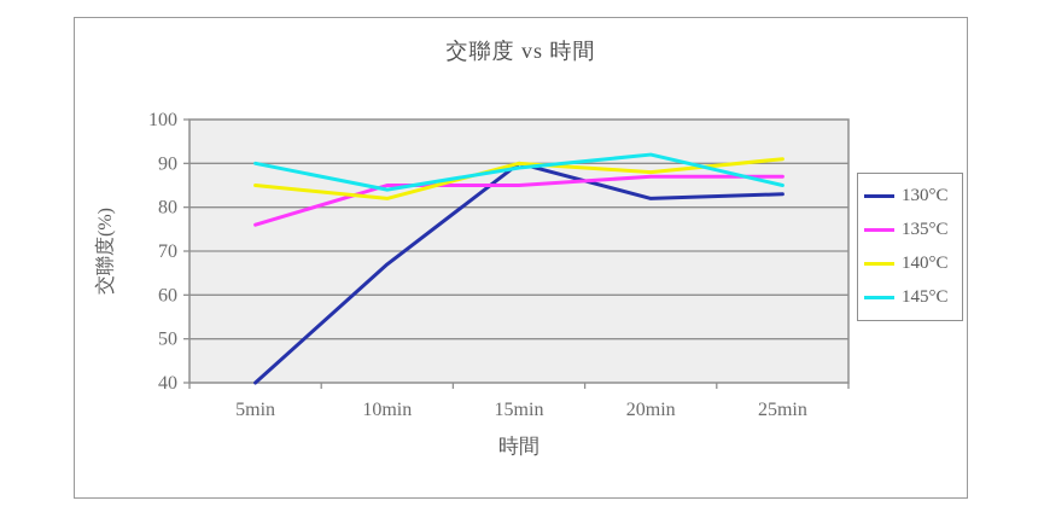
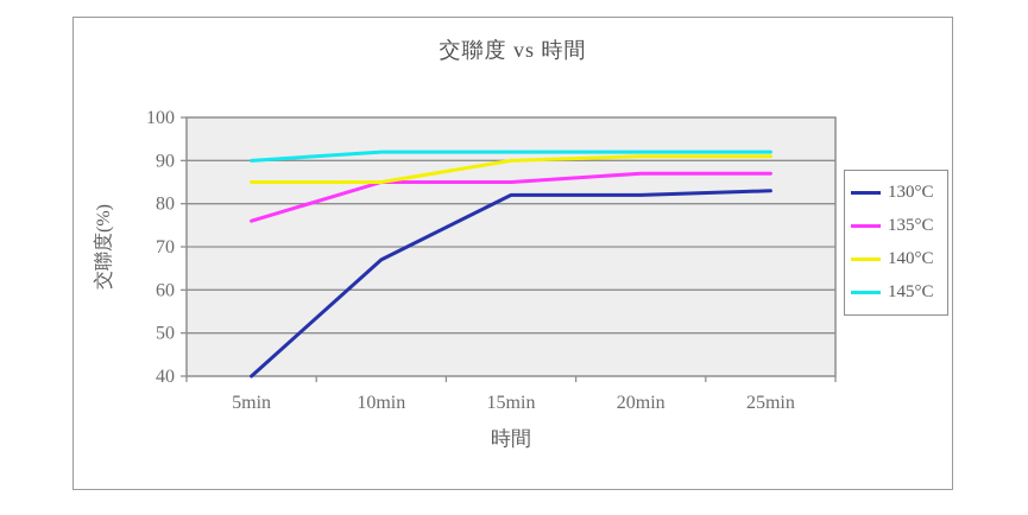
140°C/10min: 82 -> 85
145°C/10min: 84 -> 92
130°C/15min: 90 -> 82
145°C/15min: 89 -> 92
140°C/20min: 88 -> 91
145°C/25min: 85 -> 92
